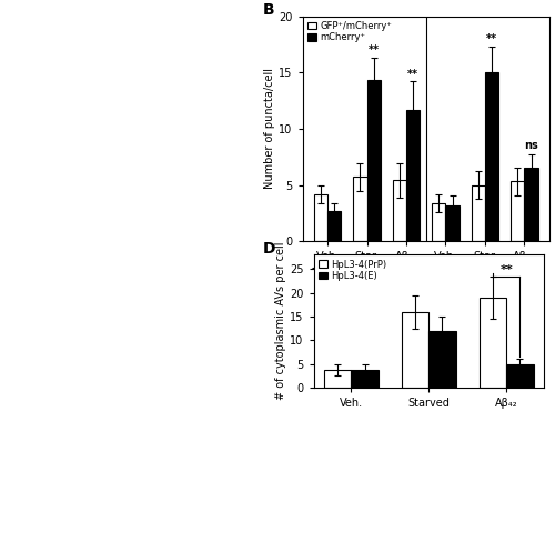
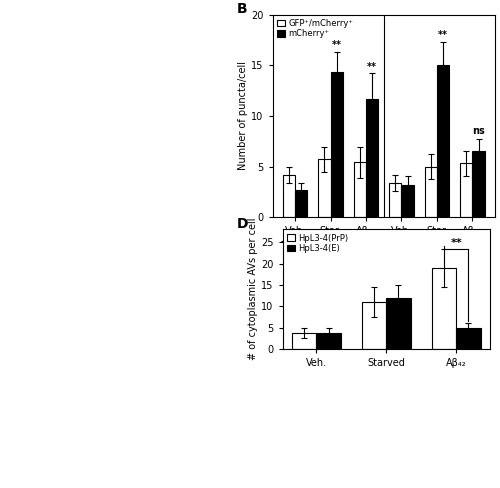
HpL3-4(PrP)/Starved: 16.0 -> 11.0
